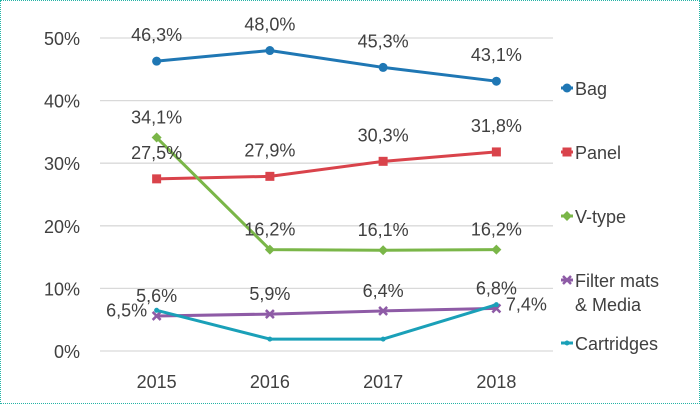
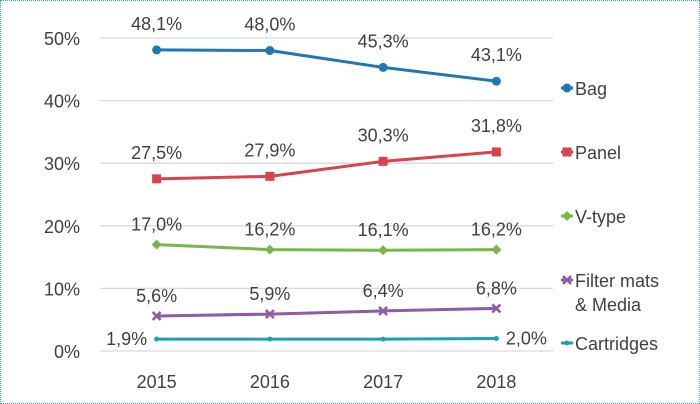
Bag/2015: 46,3% -> 48,1%
V-type/2015: 34,1% -> 17,0%
Cartridges/2015: 6,5% -> 1,9%
Cartridges/2018: 7,4% -> 2,0%
